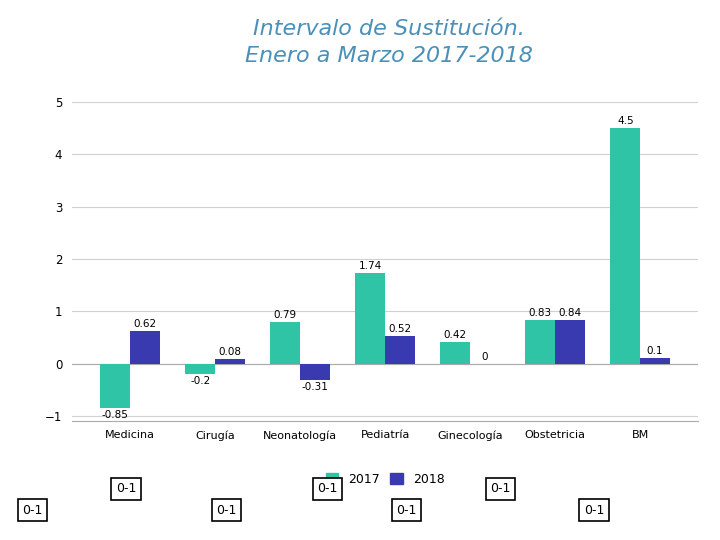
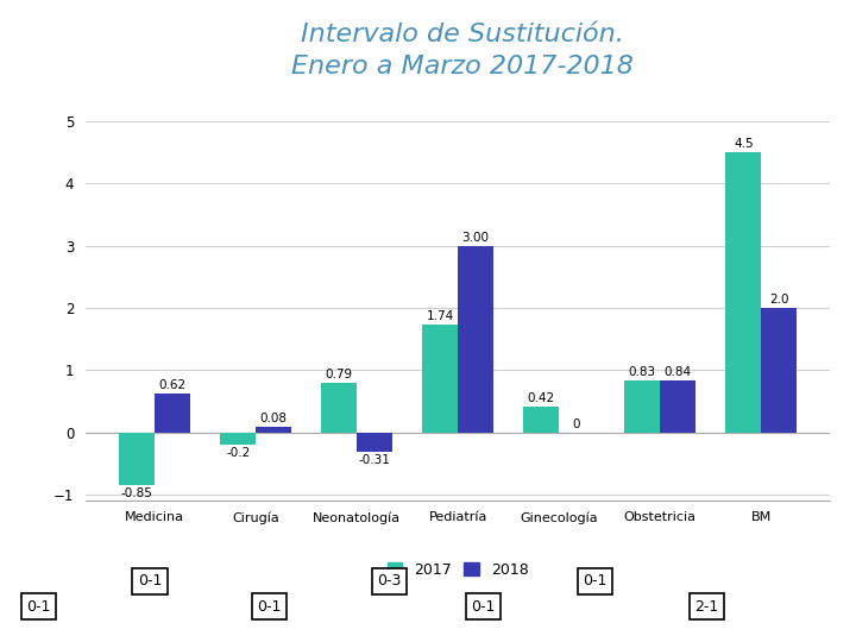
2018/Pediatría: 1 -> 3
2018/BM: 0 -> 2
